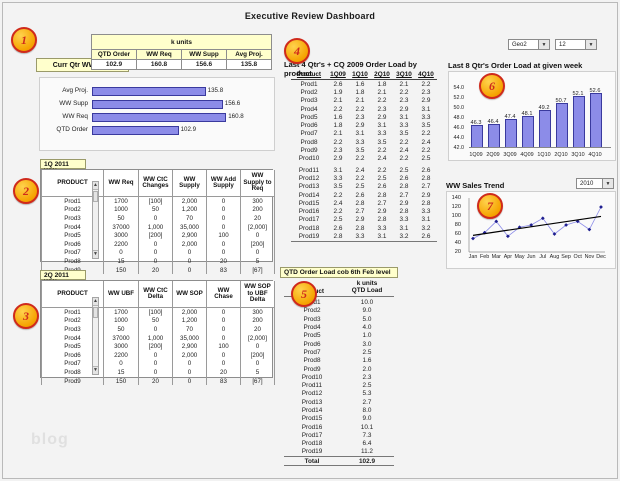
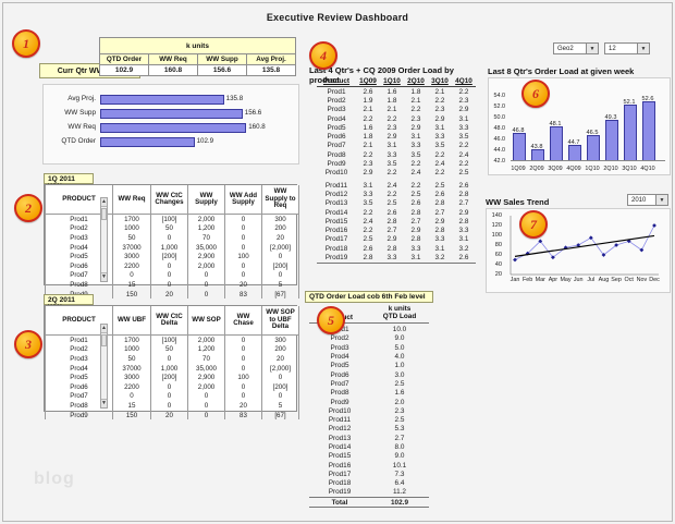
Last 8 Qtr's Order Load at given week/1Q09: 46.3 -> 46.8
Last 8 Qtr's Order Load at given week/2Q09: 46.4 -> 43.8
Last 8 Qtr's Order Load at given week/3Q09: 47.4 -> 48.1
Last 8 Qtr's Order Load at given week/4Q09: 48.1 -> 44.7
Last 8 Qtr's Order Load at given week/1Q10: 49.2 -> 46.5
Last 8 Qtr's Order Load at given week/2Q10: 50.7 -> 49.3
